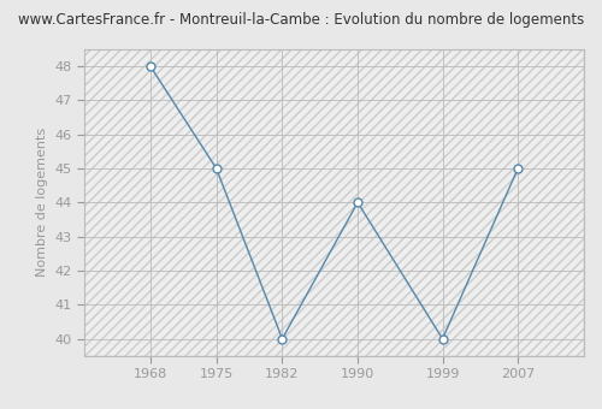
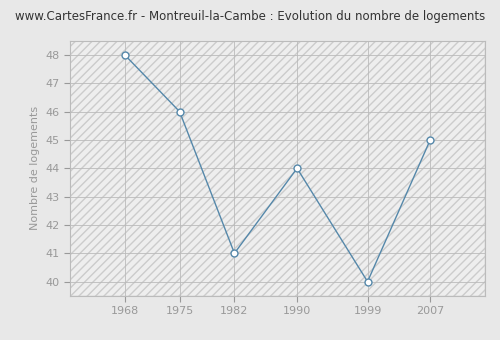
1975: 45 -> 46
1982: 40 -> 41
